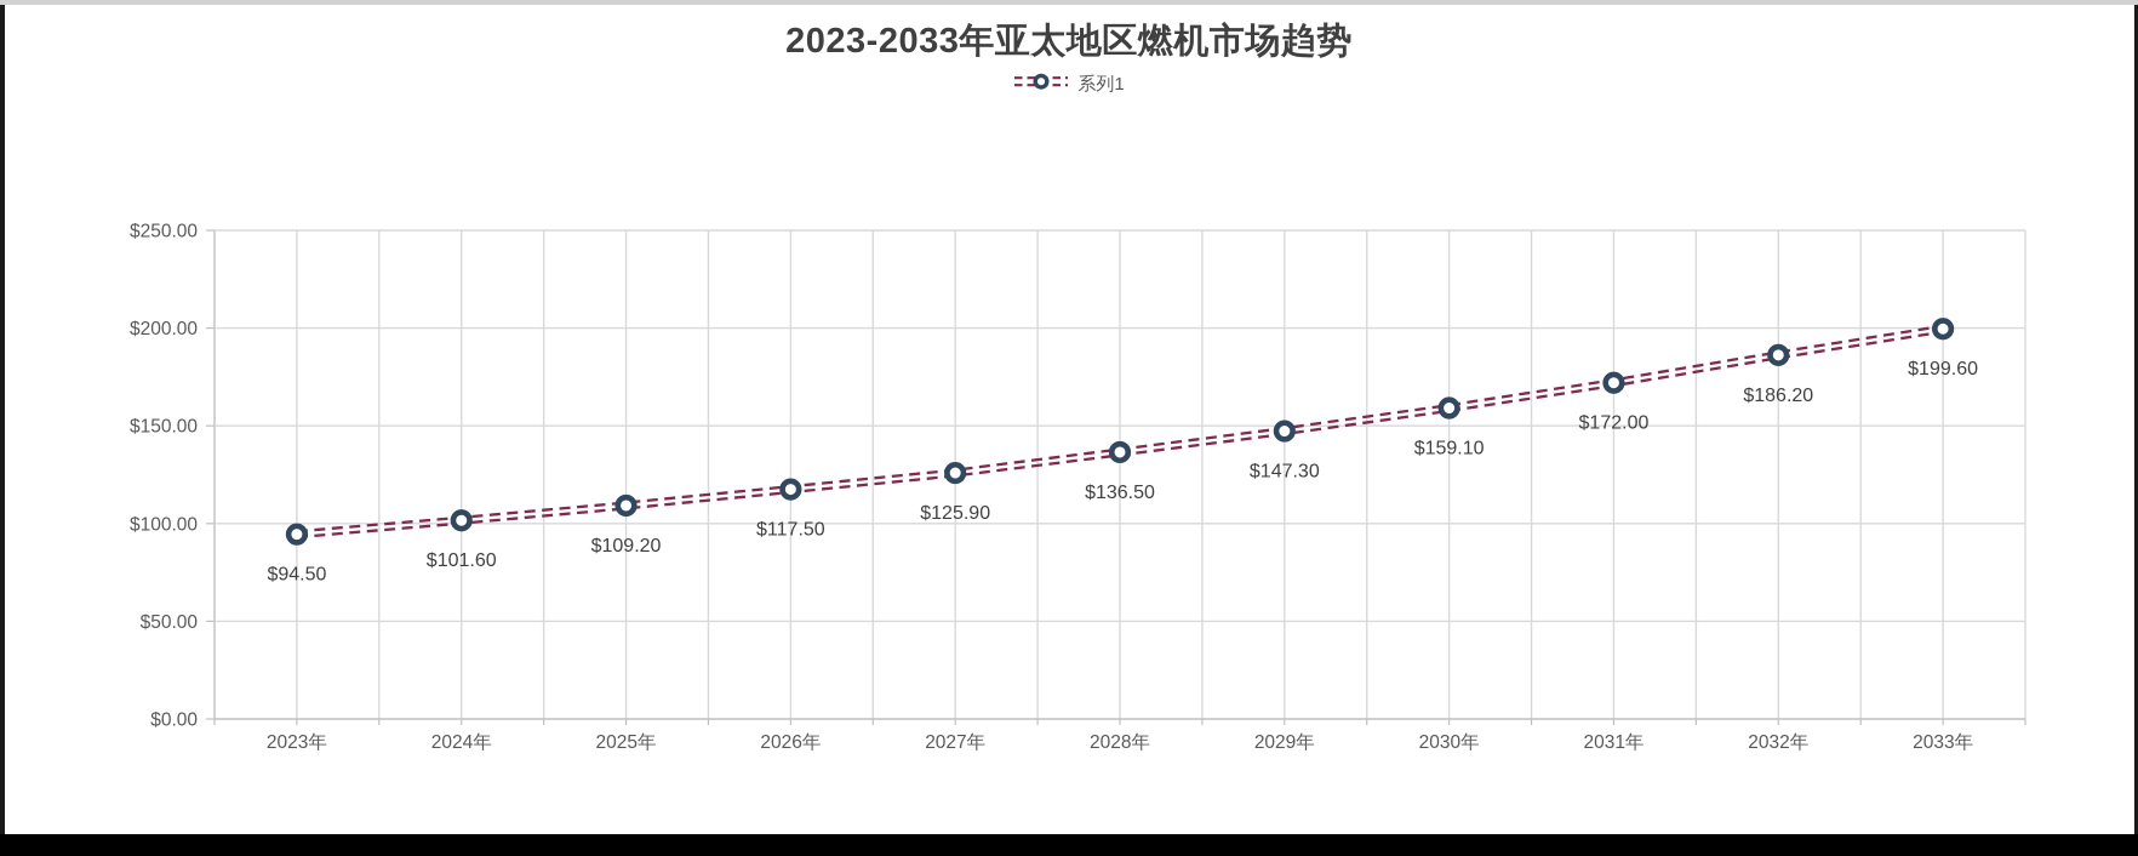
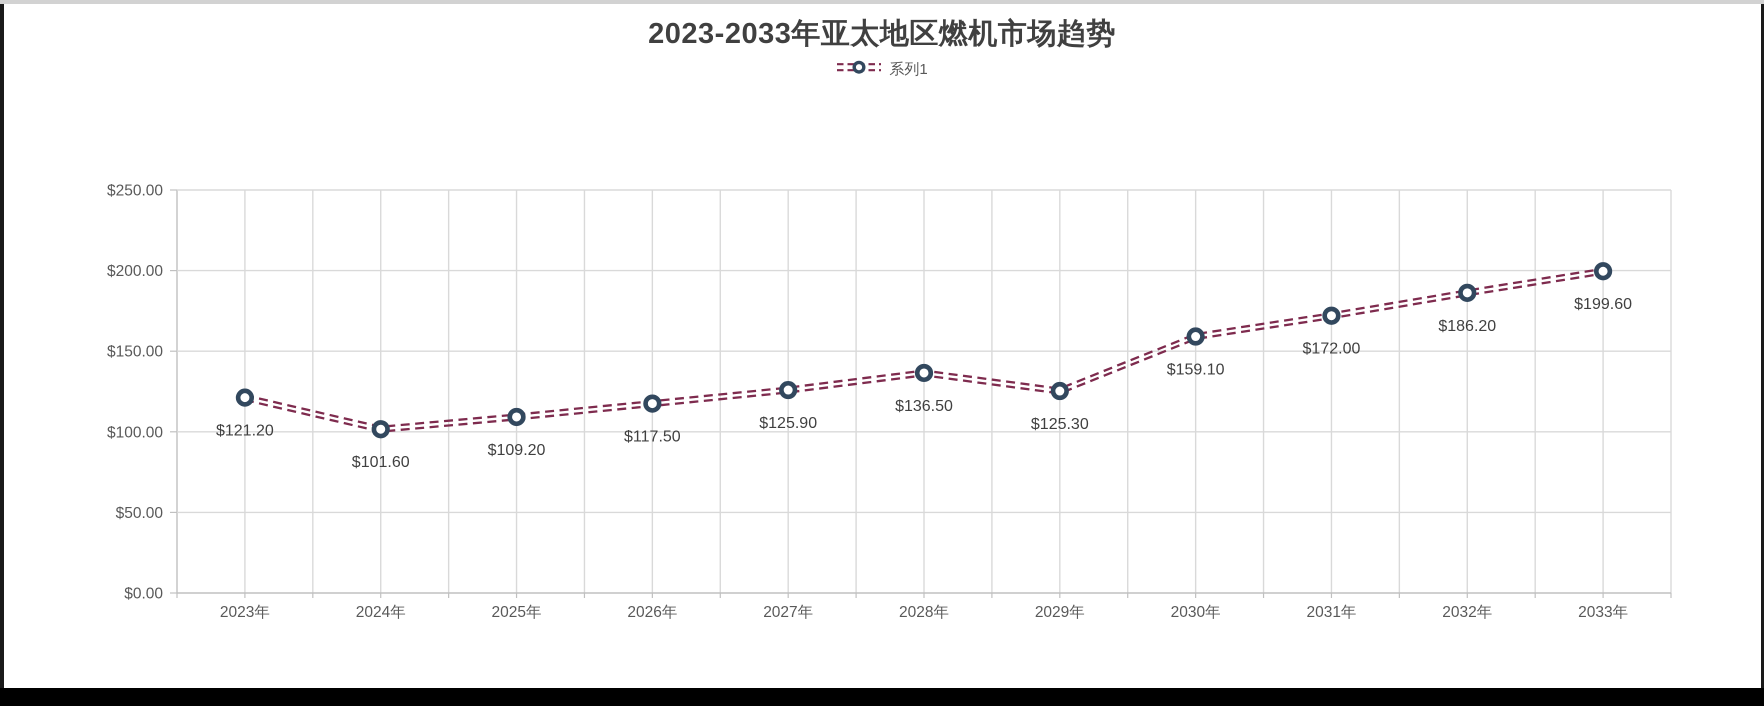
2023年: $94.50 -> $121.20
2029年: $147.30 -> $125.30
